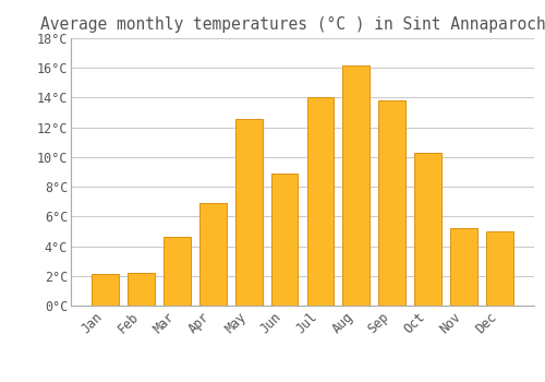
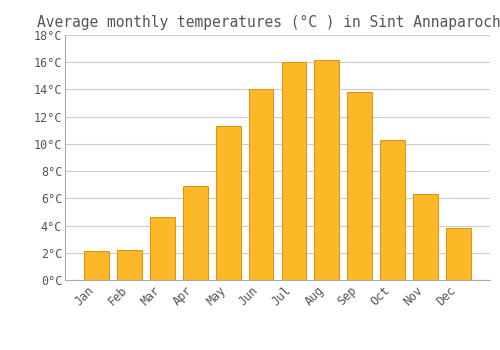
May: 12.6°C -> 11.3°C
Jun: 8.9°C -> 14.0°C
Jul: 14.0°C -> 16.0°C
Nov: 5.2°C -> 6.3°C
Dec: 5.0°C -> 3.8°C
